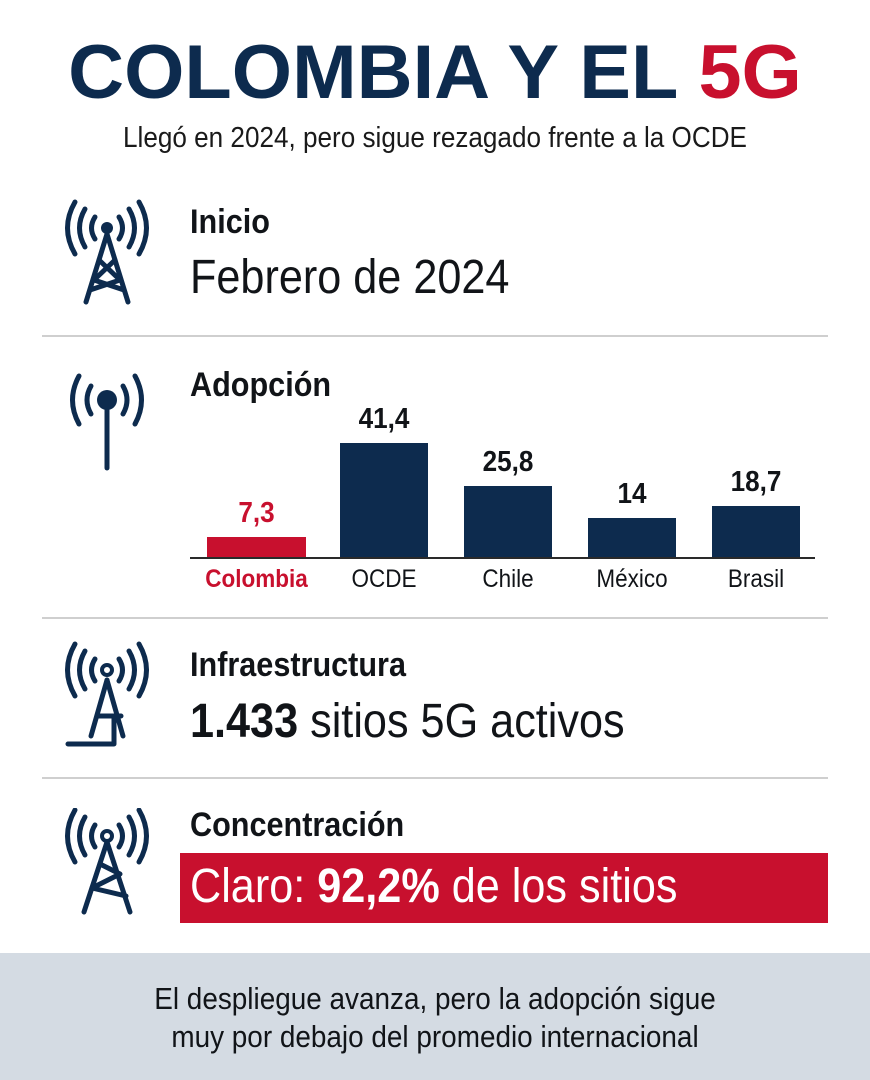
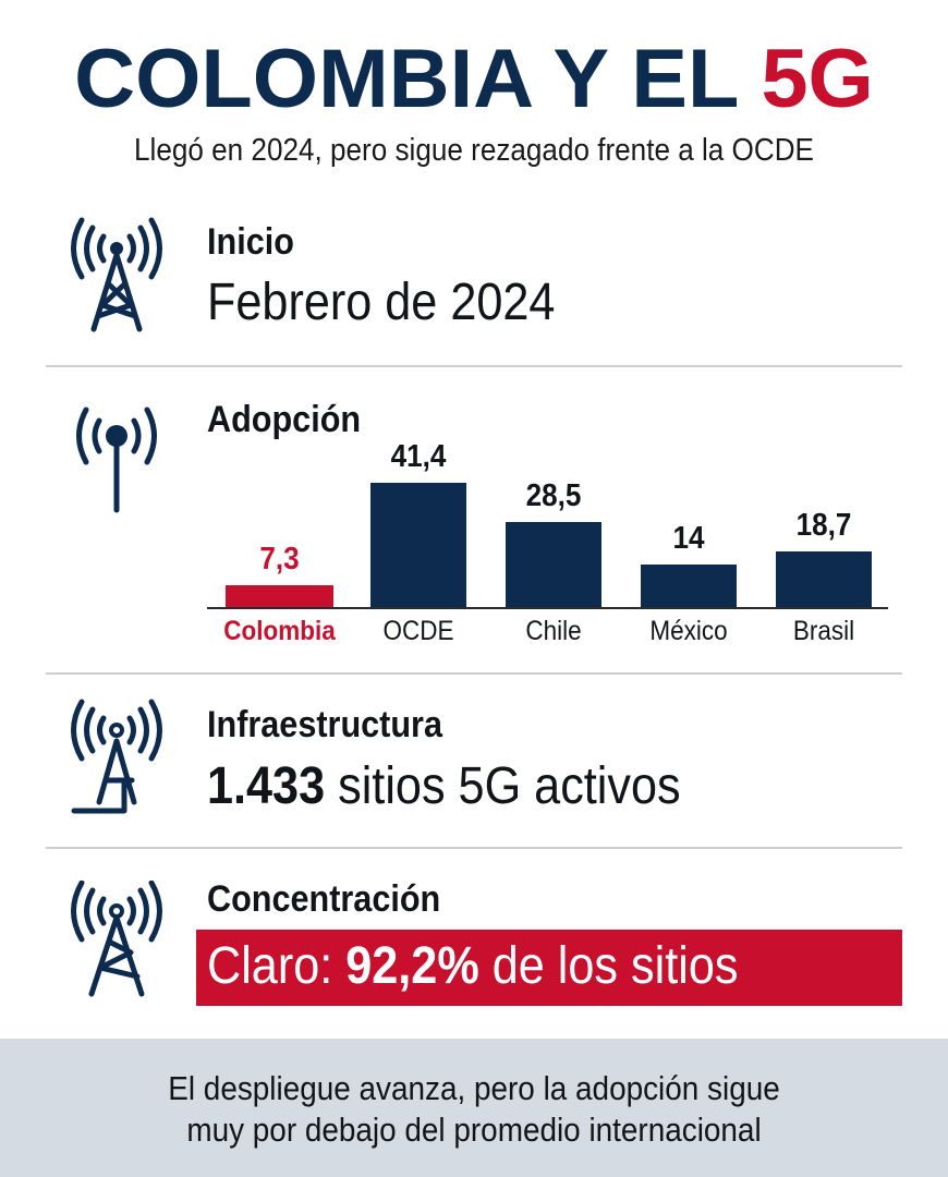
Chile: 25,8 -> 28,5
